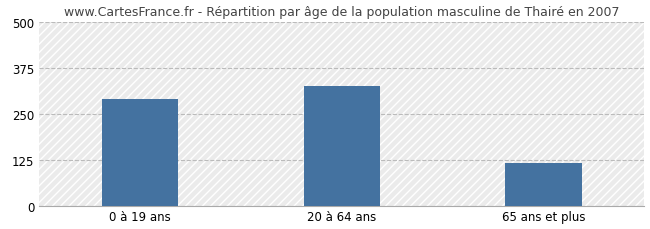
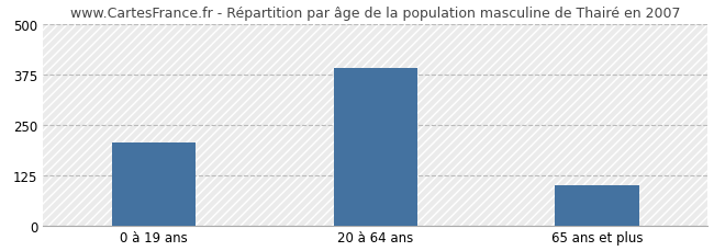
0 à 19 ans: 290 -> 205
20 à 64 ans: 325 -> 390
65 ans et plus: 115 -> 100
